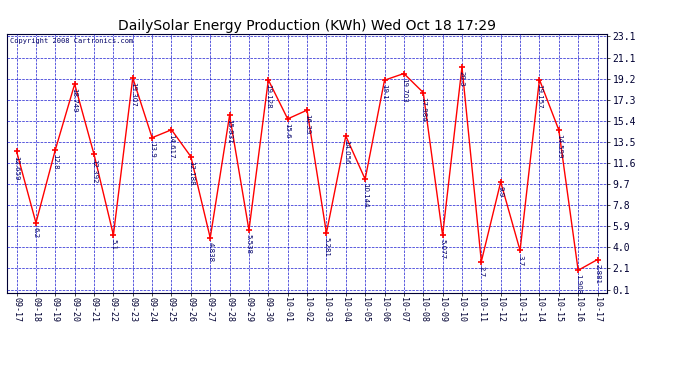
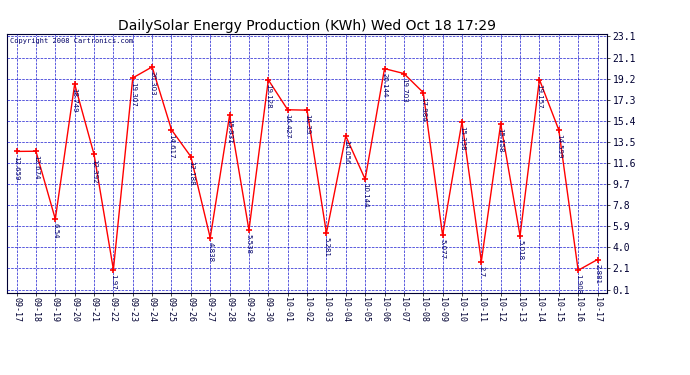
09-18: 6.2 -> 12.7
09-19: 12.8 -> 6.5
09-22: 5.1 -> 2.0
09-24: 13.9 -> 20.3
10-01: 15.6 -> 16.4
10-06: 19.1 -> 20.1
10-10: 20.3 -> 15.3
10-12: 9.9 -> 15.2
10-13: 3.7 -> 5.0
